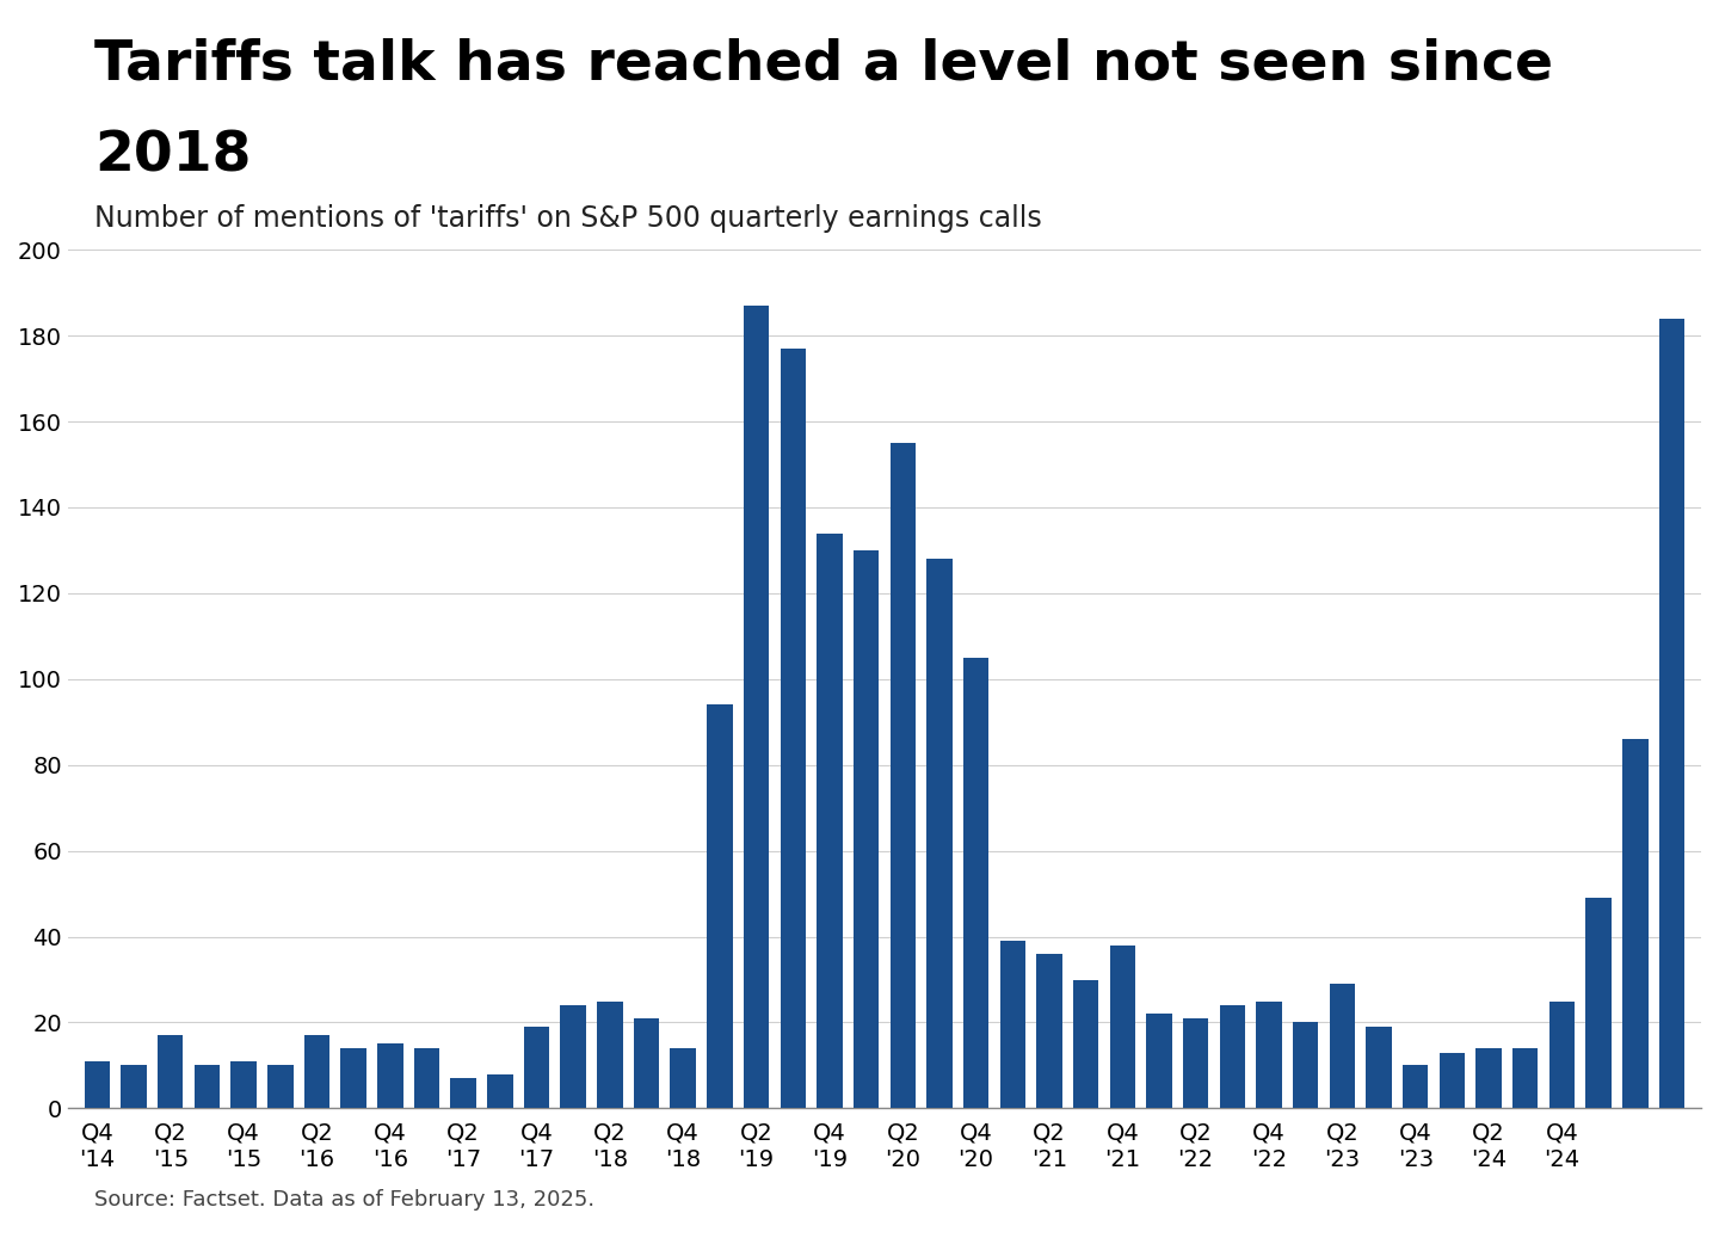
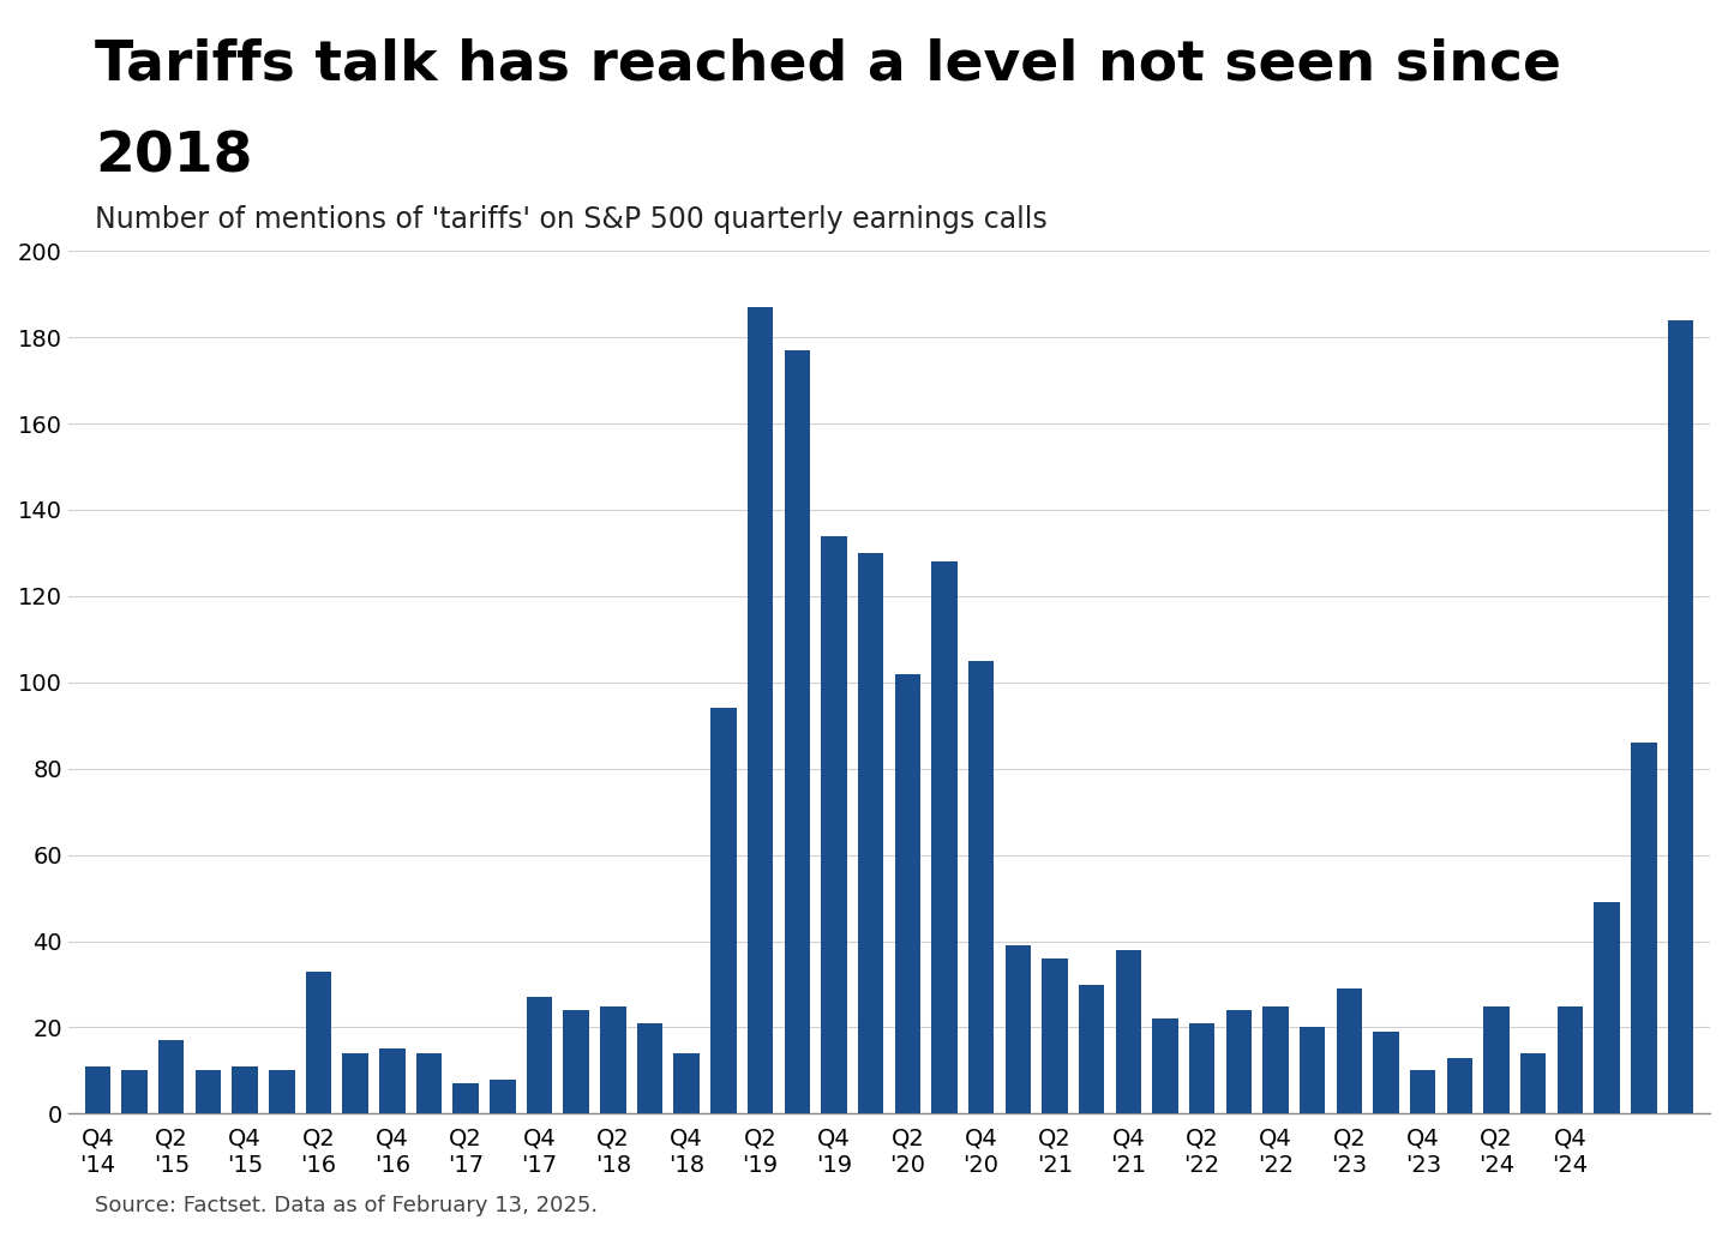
Q2 '16: 17 -> 33
Q4 '17: 19 -> 27
Q2 '20: 155 -> 102
Q2 '24: 14 -> 25
